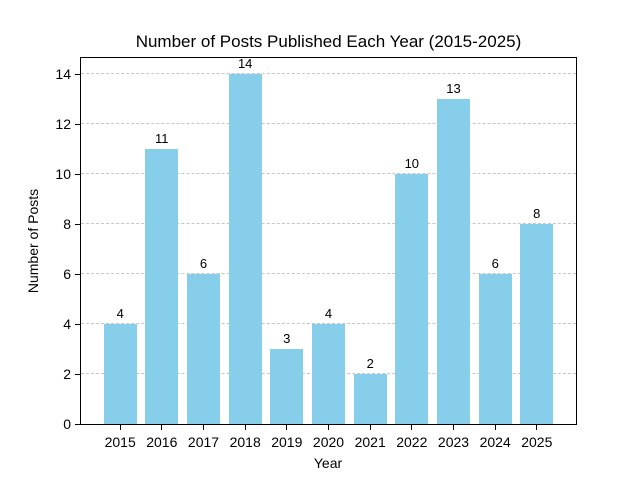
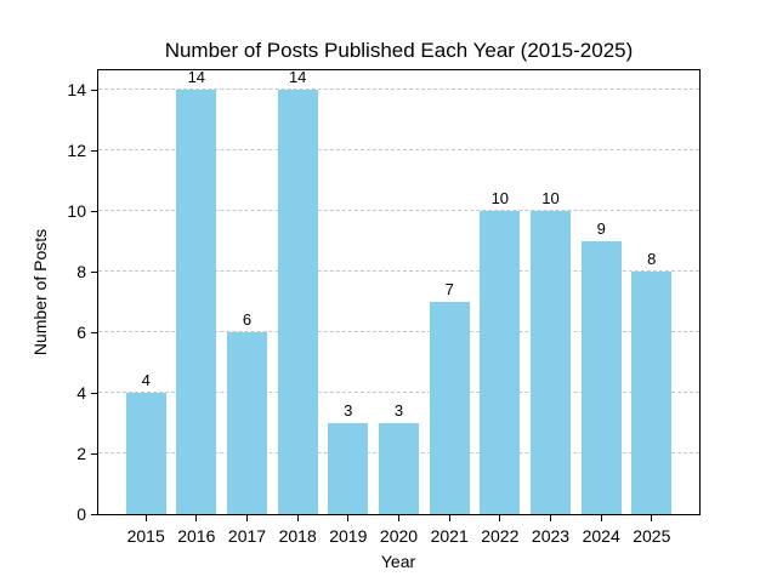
2016: 11 -> 14
2020: 4 -> 3
2021: 2 -> 7
2023: 13 -> 10
2024: 6 -> 9
